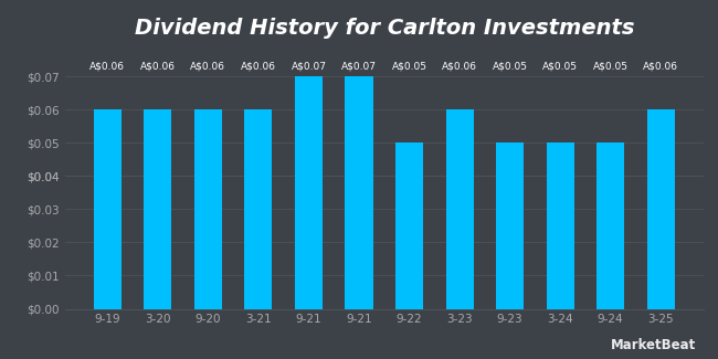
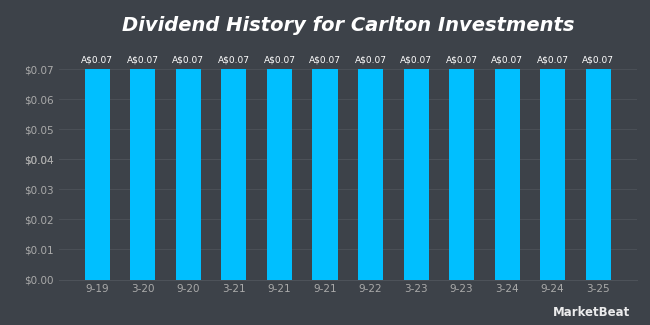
9-19: A$0.06 -> A$0.07
3-20: A$0.06 -> A$0.07
9-20: A$0.06 -> A$0.07
3-21: A$0.06 -> A$0.07
9-22: A$0.05 -> A$0.07
3-23: A$0.06 -> A$0.07
9-23: A$0.05 -> A$0.07
3-24: A$0.05 -> A$0.07
9-24: A$0.05 -> A$0.07
3-25: A$0.06 -> A$0.07
